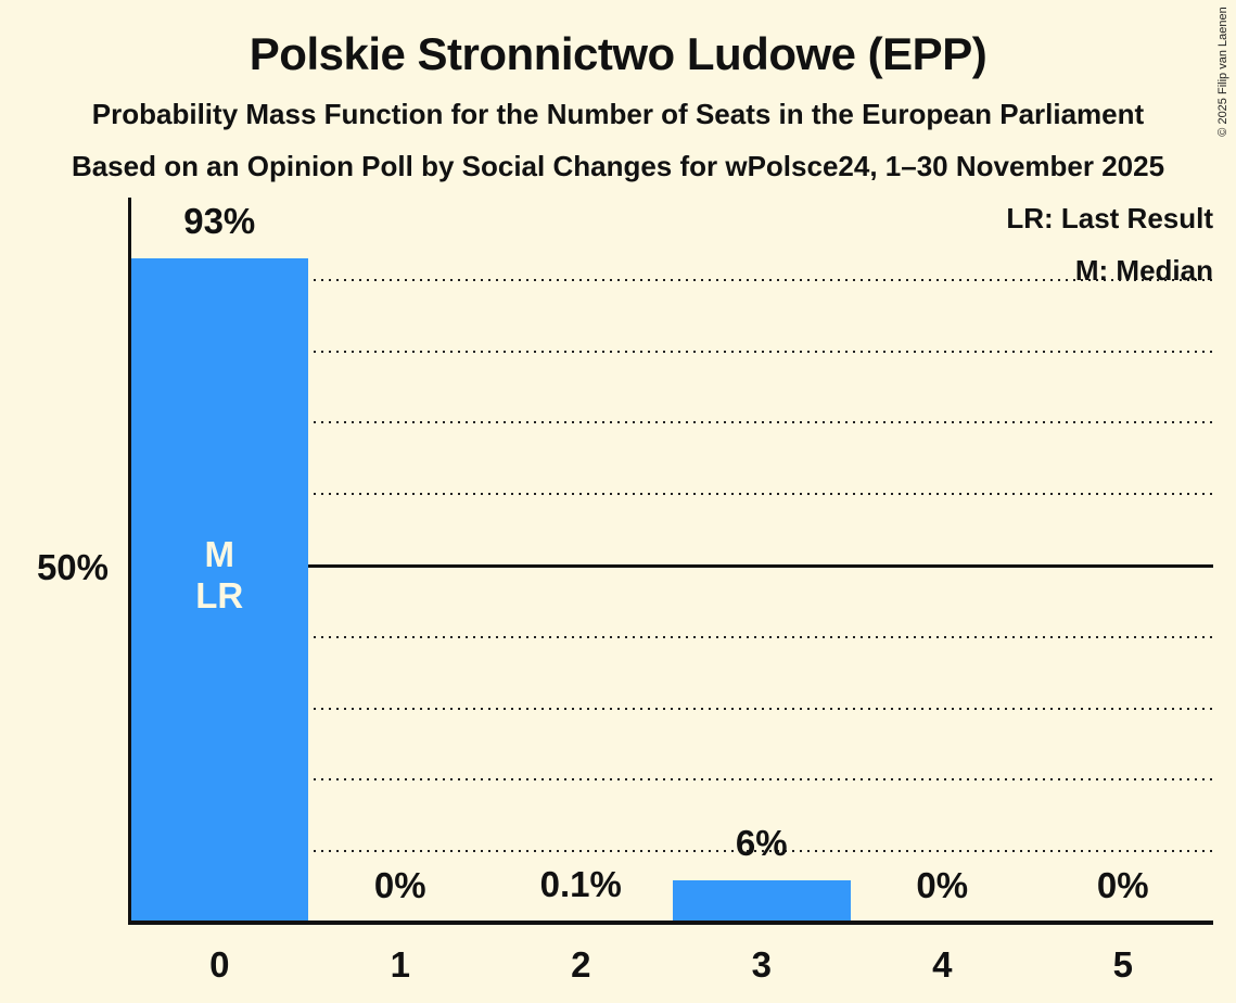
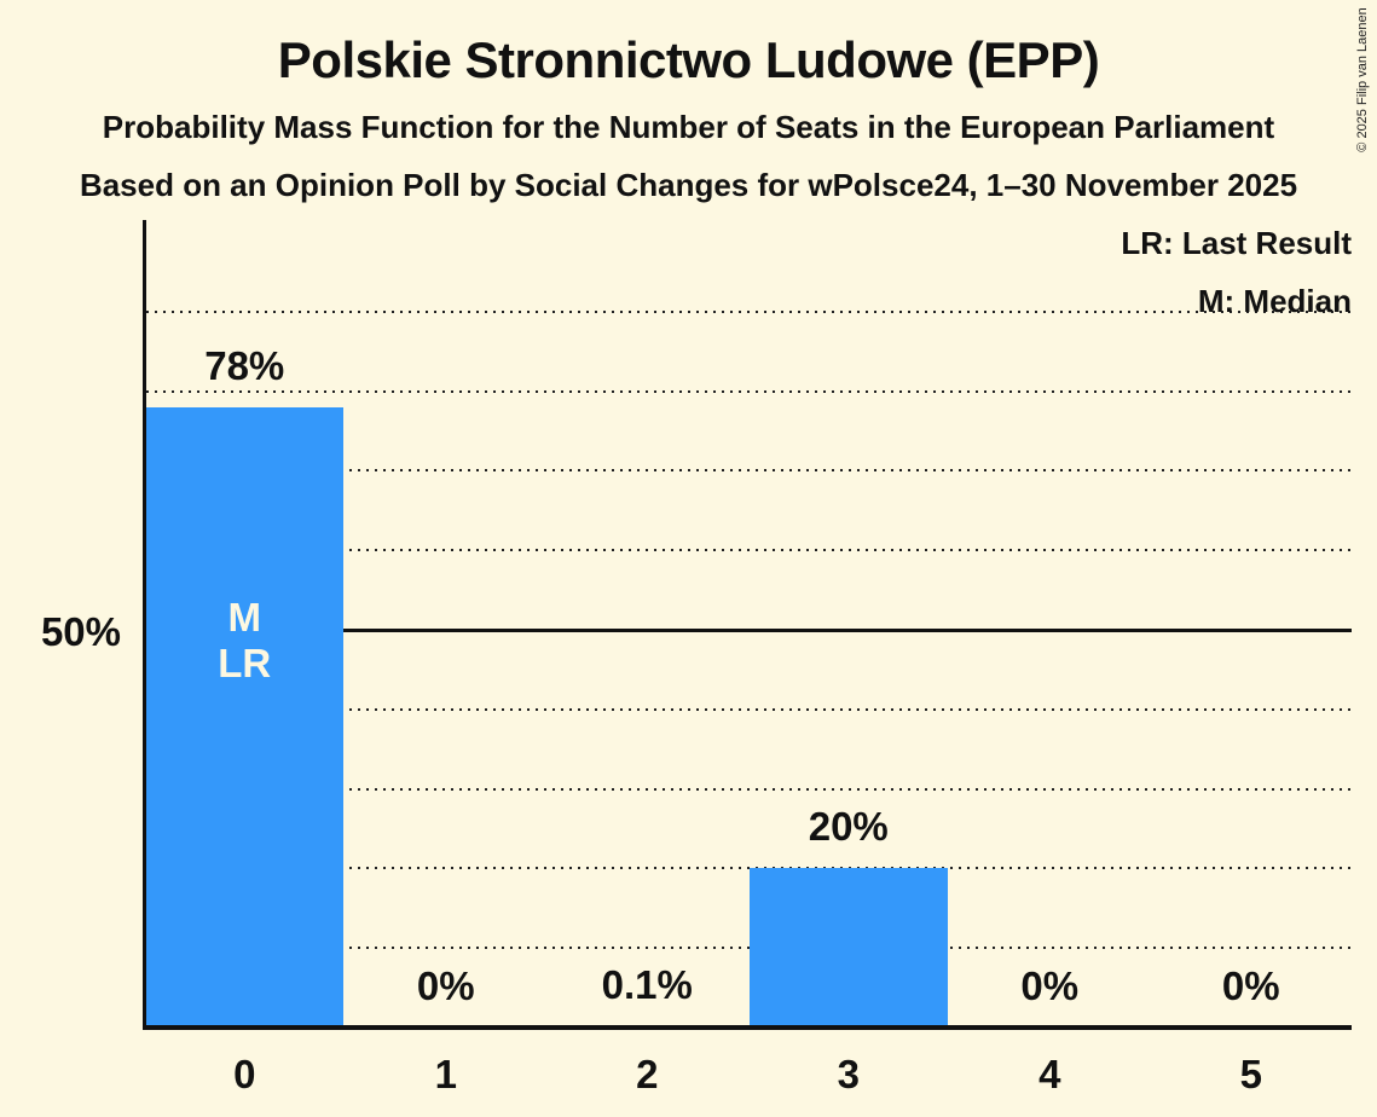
0: 93% -> 78%
3: 6% -> 20%
